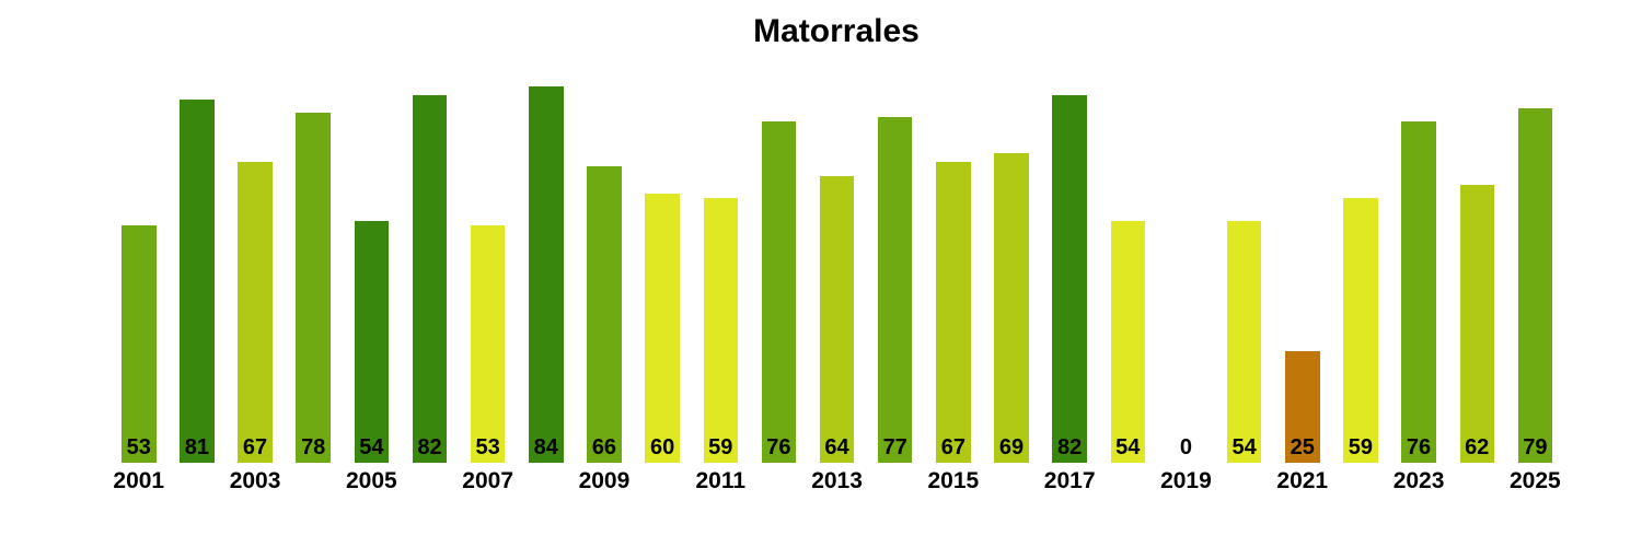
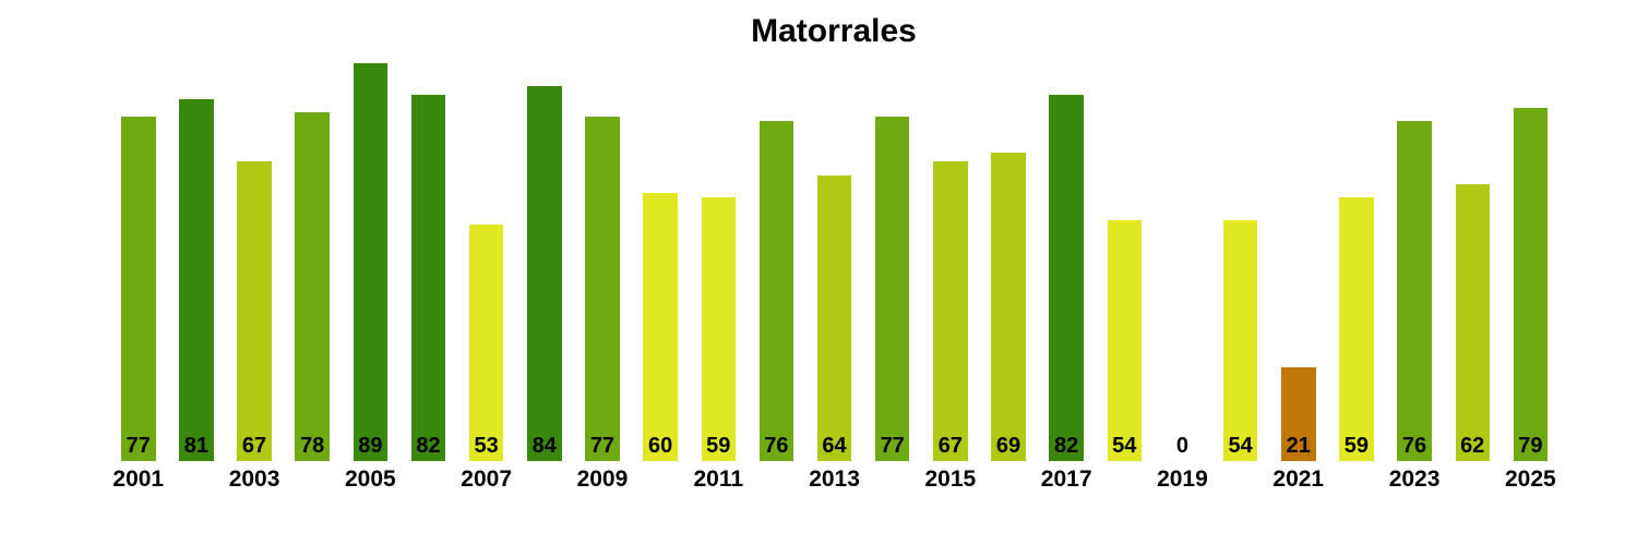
2001: 53 -> 77
2005: 54 -> 89
2009: 66 -> 77
2021: 25 -> 21
